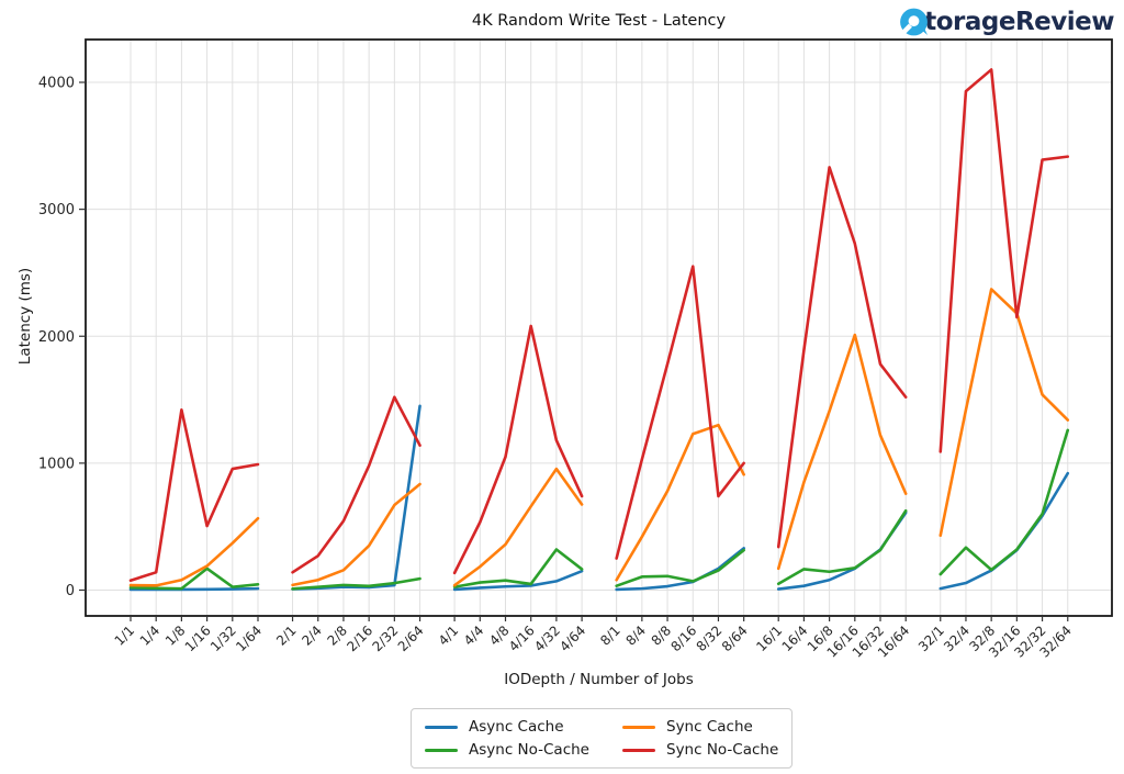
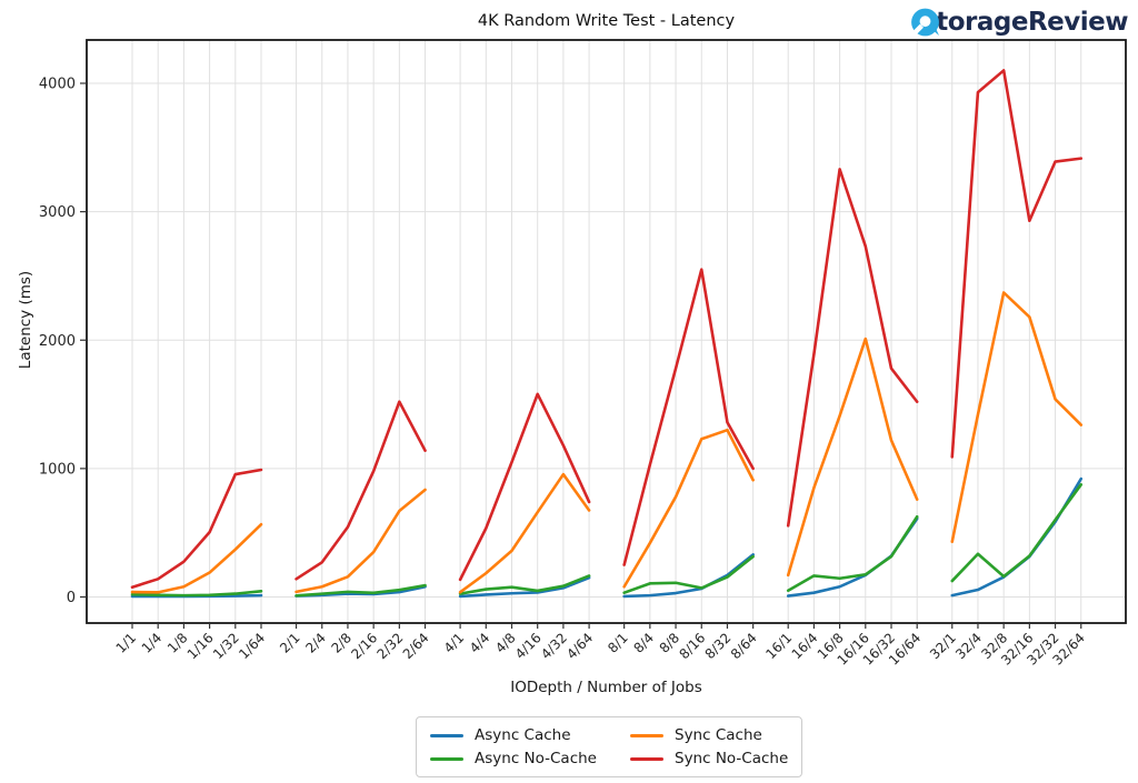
Sync No-Cache/1/8: 1420 -> 280
Async No-Cache/1/16: 170 -> 20
Async Cache/2/64: 1450 -> 80
Sync No-Cache/4/16: 2080 -> 1580
Async No-Cache/4/32: 320 -> 80
Sync No-Cache/8/32: 740 -> 1360
Sync No-Cache/16/1: 340 -> 560
Sync No-Cache/32/16: 2150 -> 2930
Async No-Cache/32/64: 1260 -> 880
